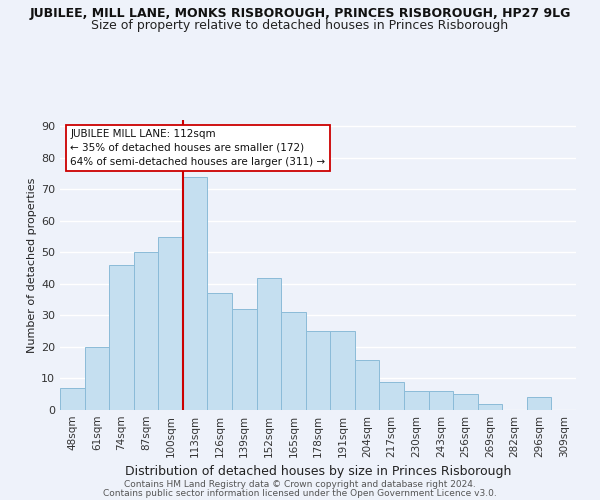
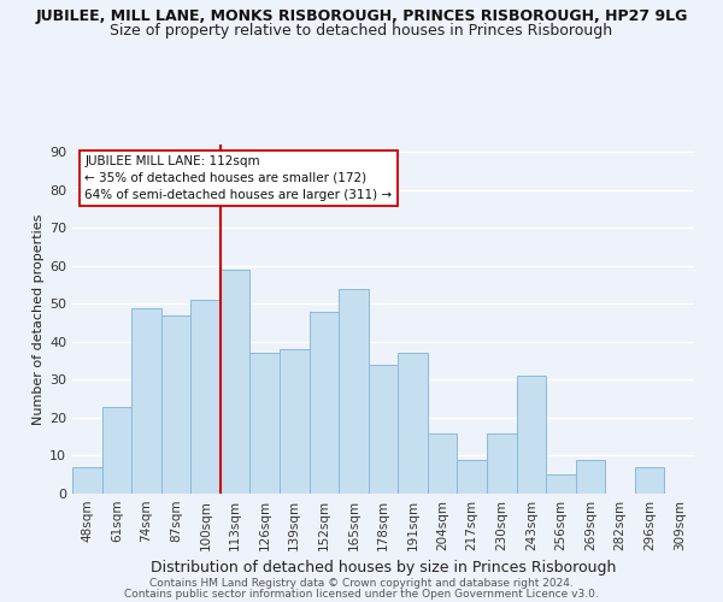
61sqm: 20 -> 23
74sqm: 46 -> 49
87sqm: 50 -> 47
100sqm: 55 -> 51
113sqm: 74 -> 59
139sqm: 32 -> 38
152sqm: 42 -> 48
165sqm: 31 -> 54
178sqm: 25 -> 34
191sqm: 25 -> 37
230sqm: 6 -> 16
243sqm: 6 -> 31
269sqm: 2 -> 9
296sqm: 4 -> 7
